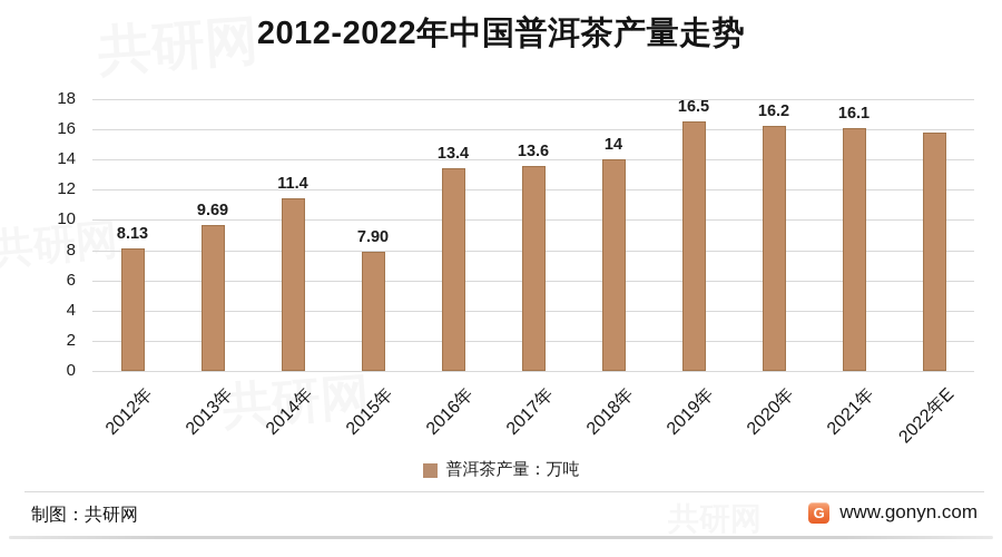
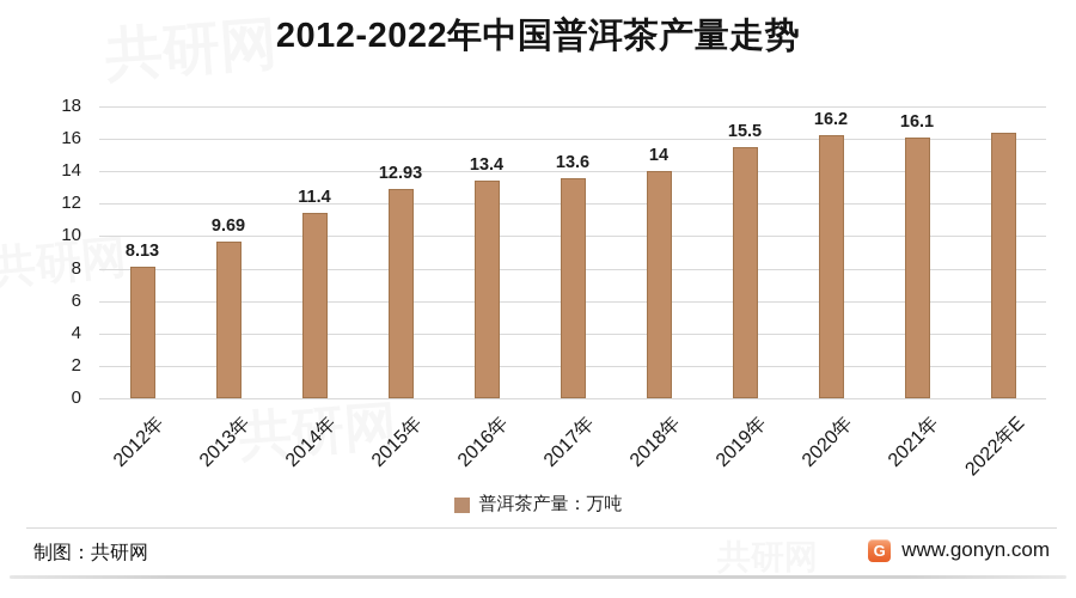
2015年: 7.90 -> 12.93
2019年: 16.5 -> 15.5
2022年E: 15.8 -> 16.4
